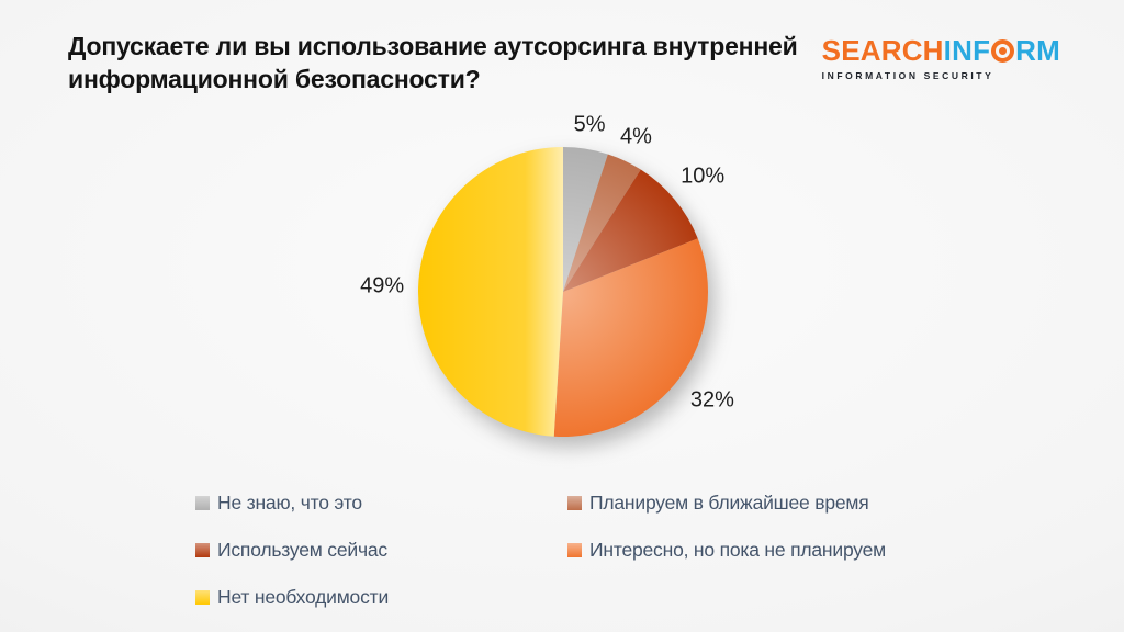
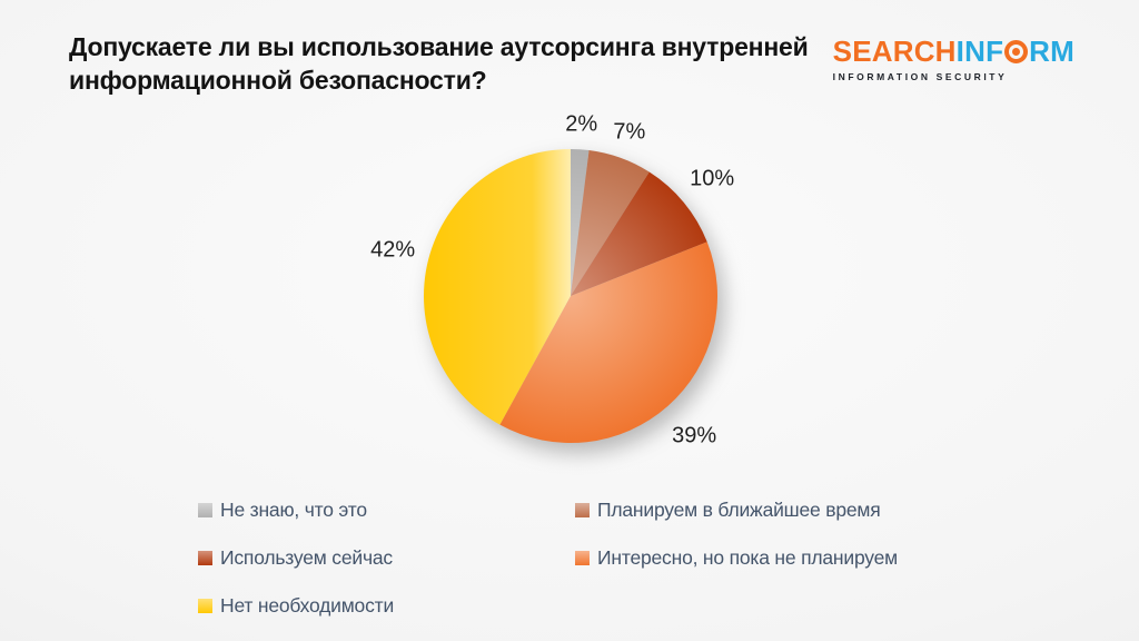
Не знаю, что это: 5% -> 2%
Планируем в ближайшее время: 4% -> 7%
Интересно, но пока не планируем: 32% -> 39%
Нет необходимости: 49% -> 42%
